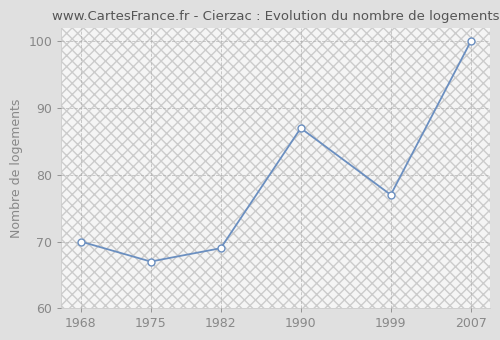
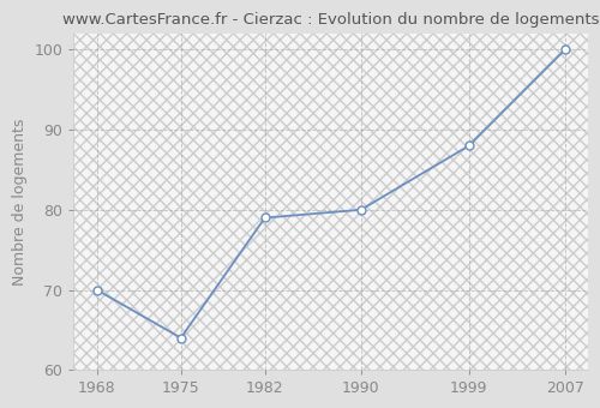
1975: 67 -> 64
1982: 69 -> 79
1990: 87 -> 80
1999: 77 -> 88
